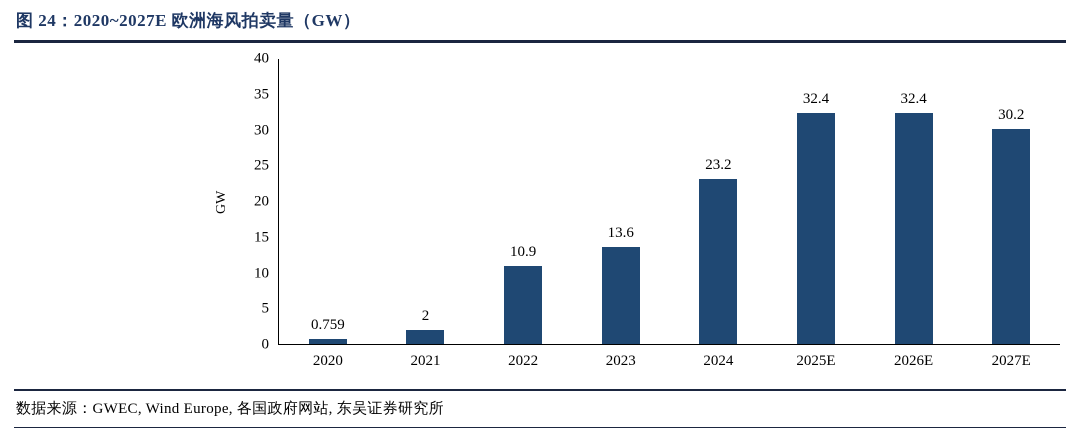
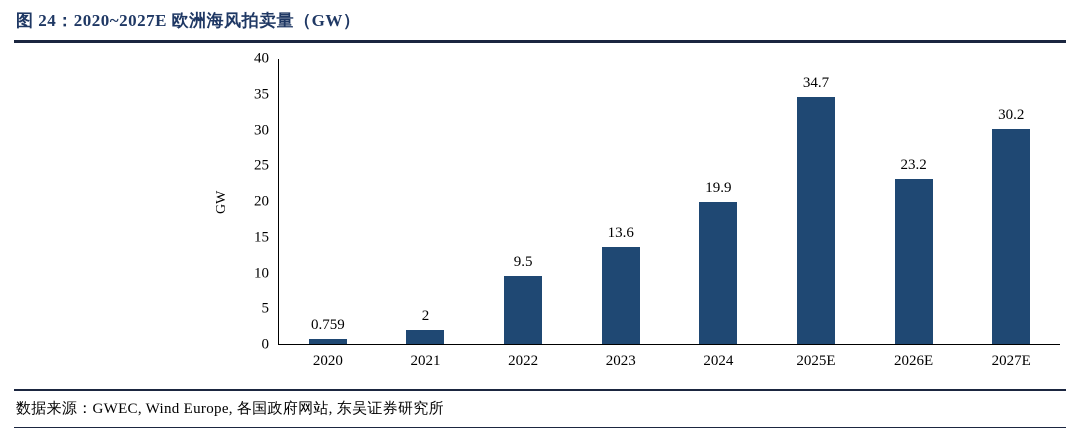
2022: 10.9 -> 9.5
2024: 23.2 -> 19.9
2025E: 32.4 -> 34.7
2026E: 32.4 -> 23.2
